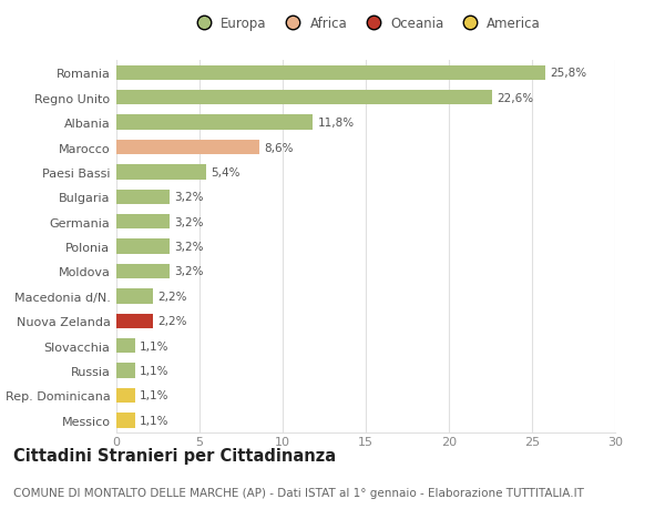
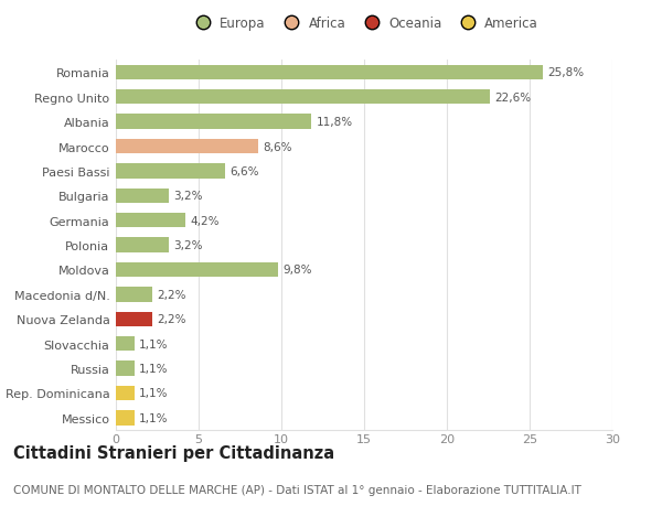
Paesi Bassi: 5,4% -> 6,6%
Germania: 3,2% -> 4,2%
Moldova: 3,2% -> 9,8%
